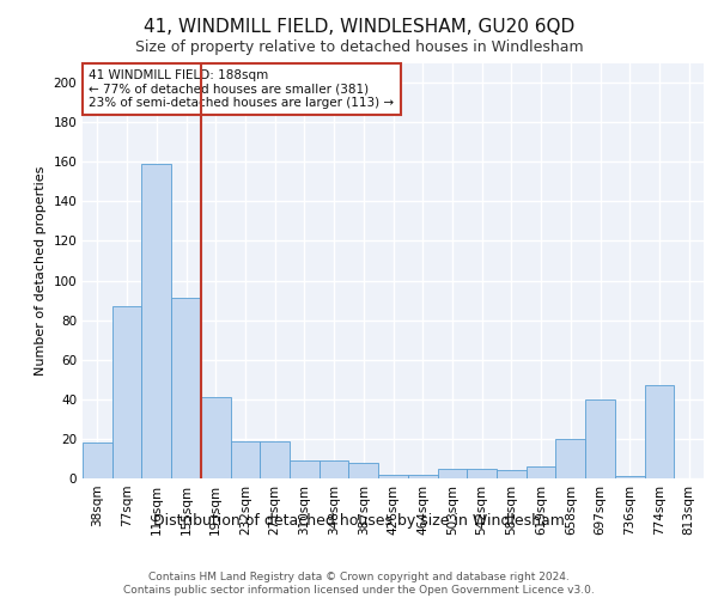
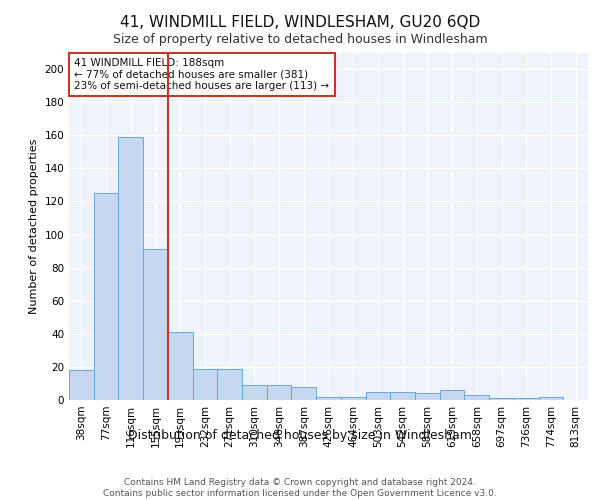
77sqm: 87 -> 125
658sqm: 20 -> 3
697sqm: 40 -> 1
774sqm: 47 -> 2
